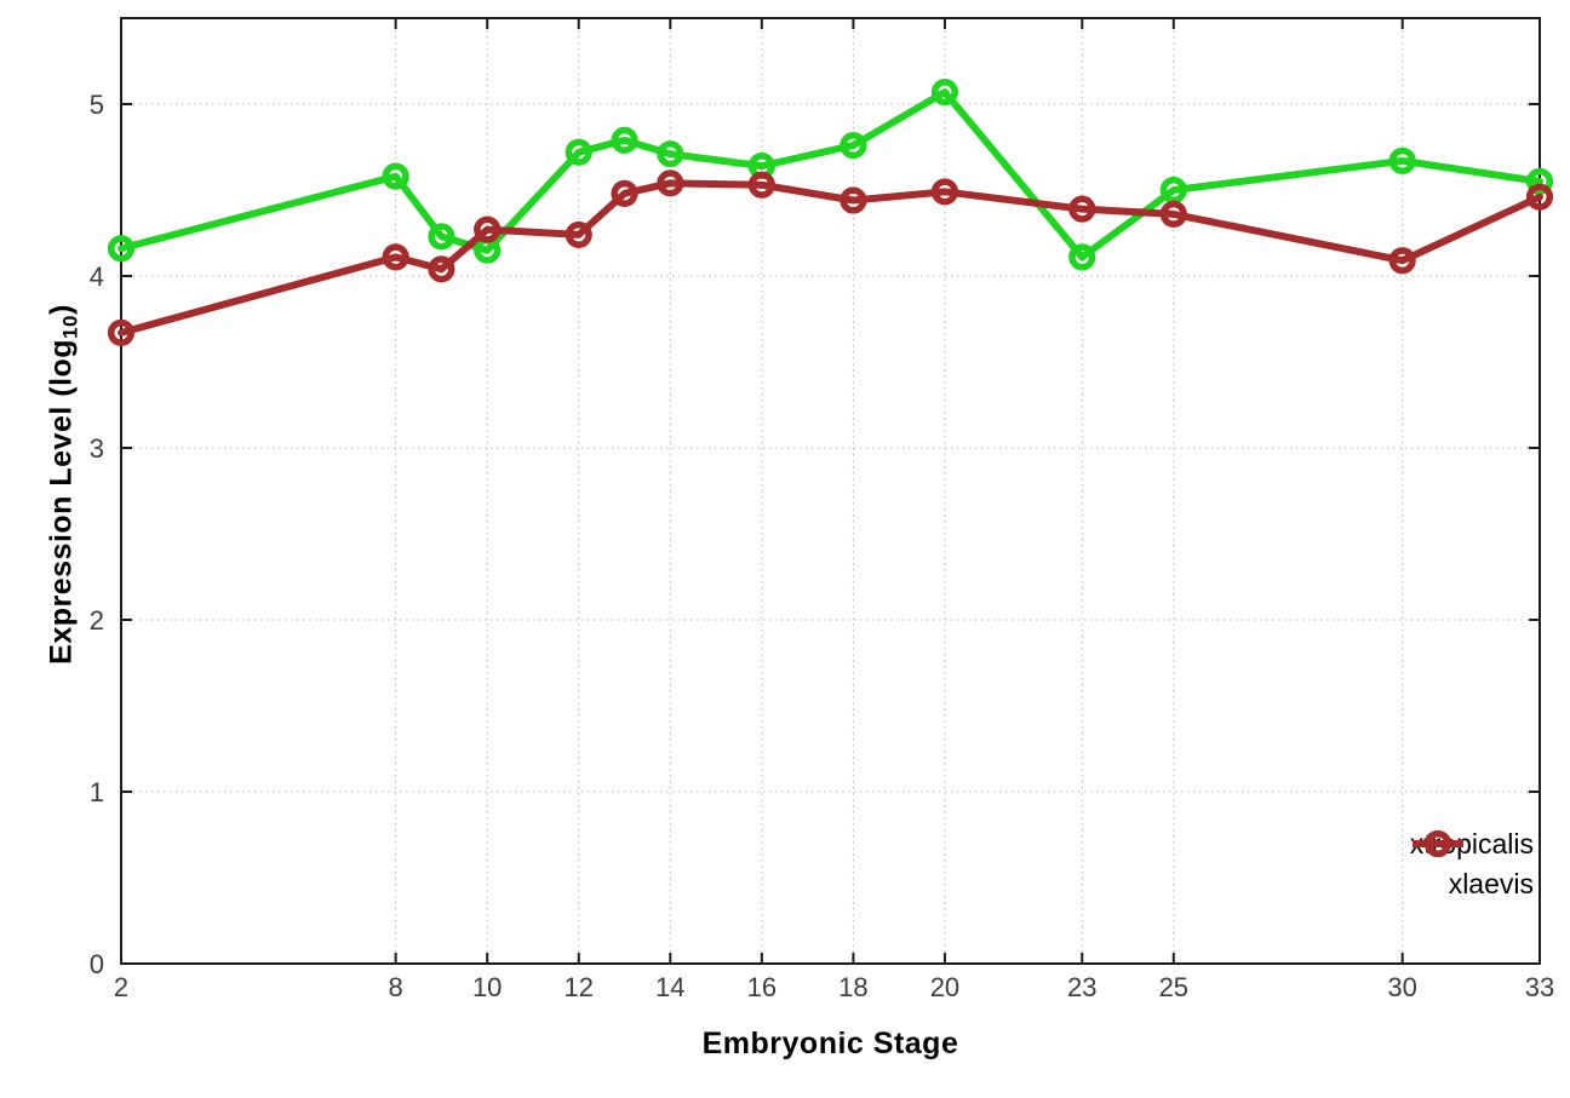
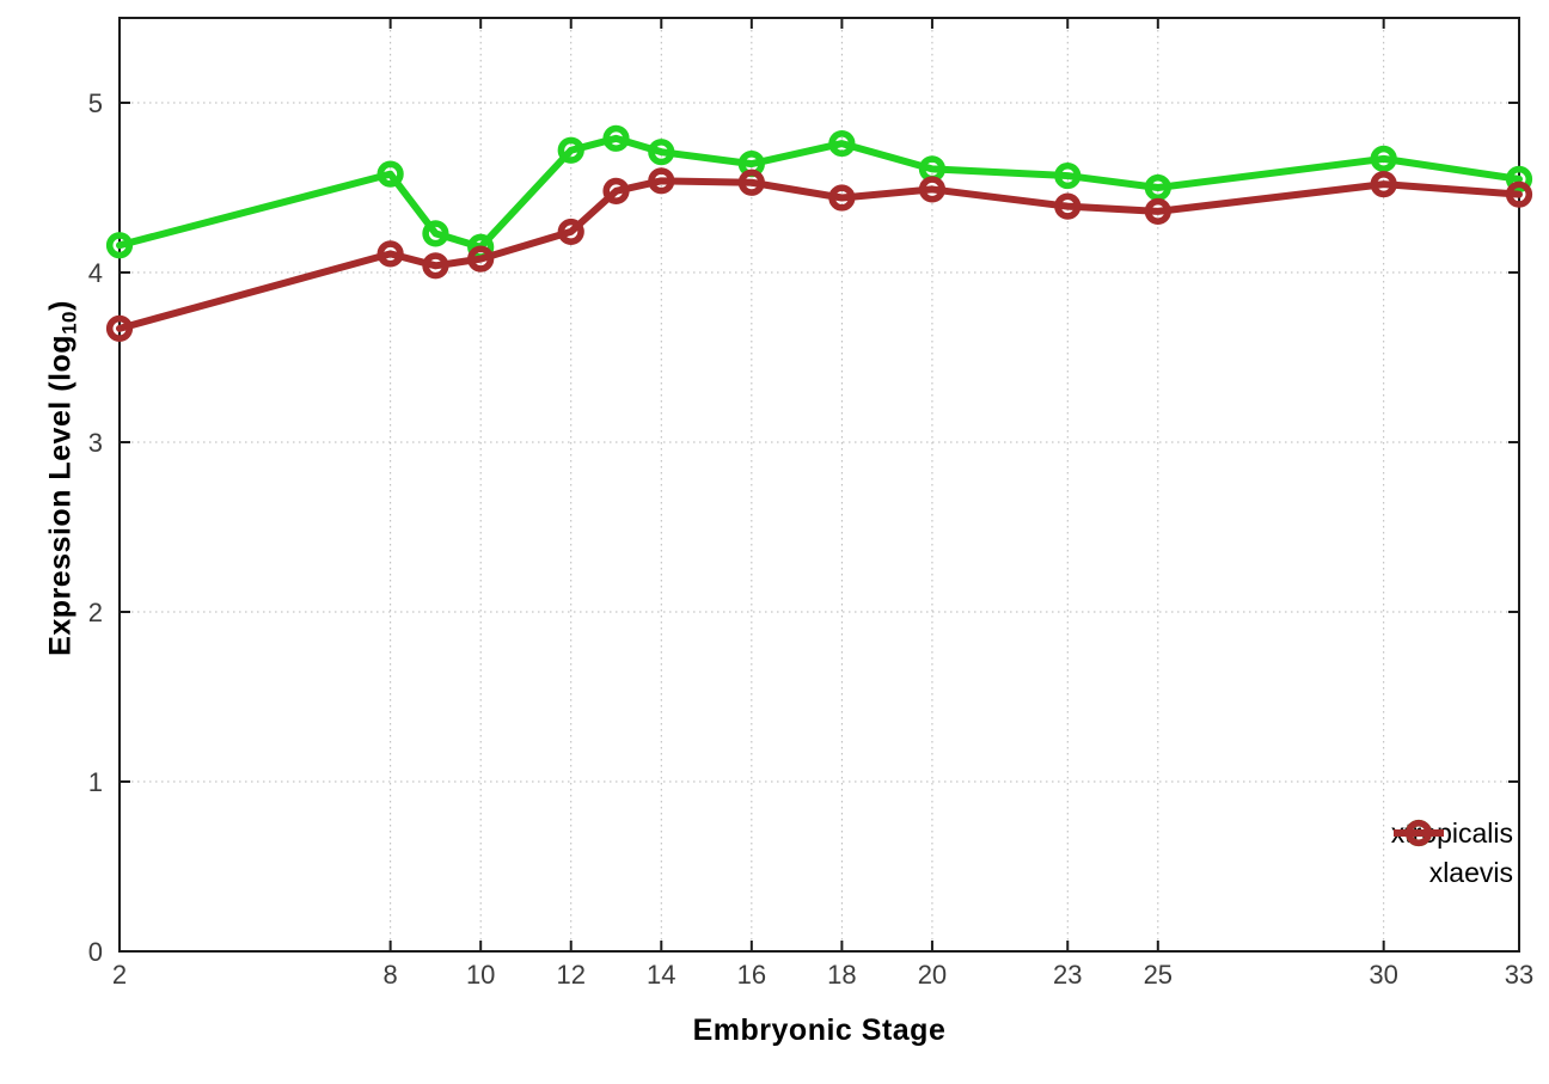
xlaevis/10: 4.27 -> 4.08
xtropicalis/20: 5.07 -> 4.61
xtropicalis/23: 4.11 -> 4.57
xlaevis/30: 4.09 -> 4.52
